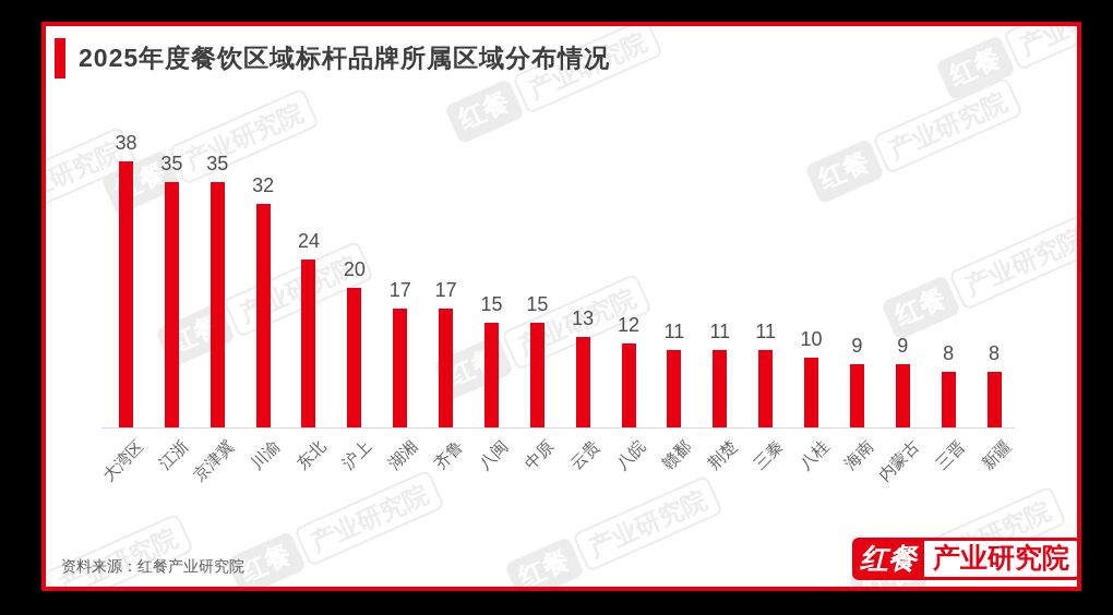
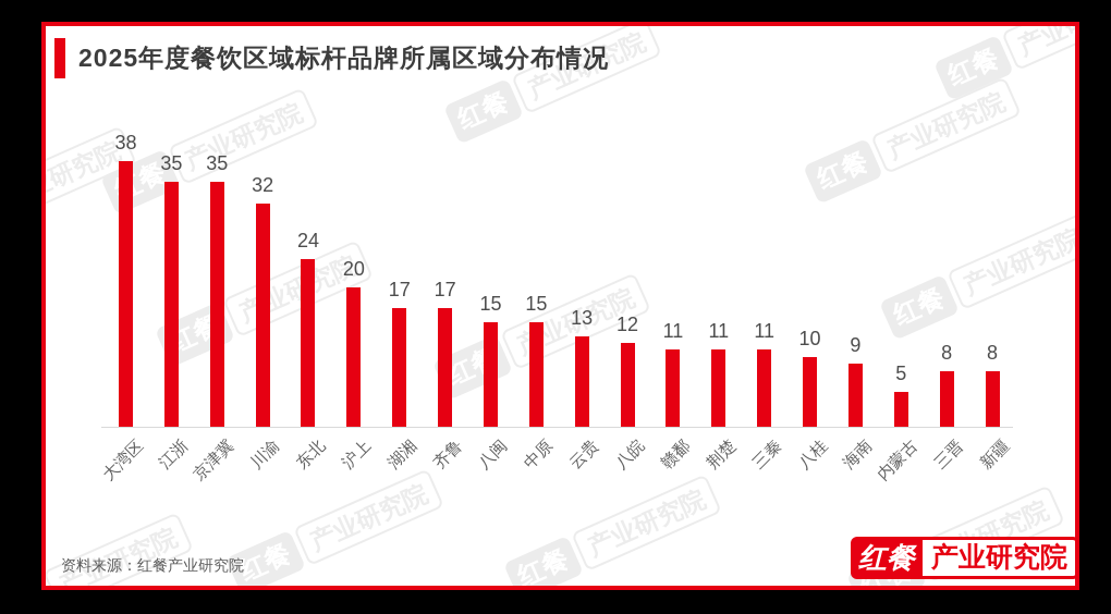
内蒙古: 9 -> 5
